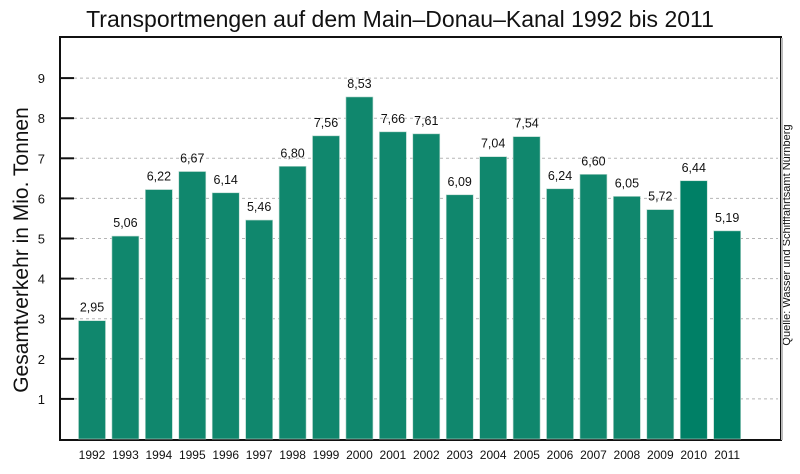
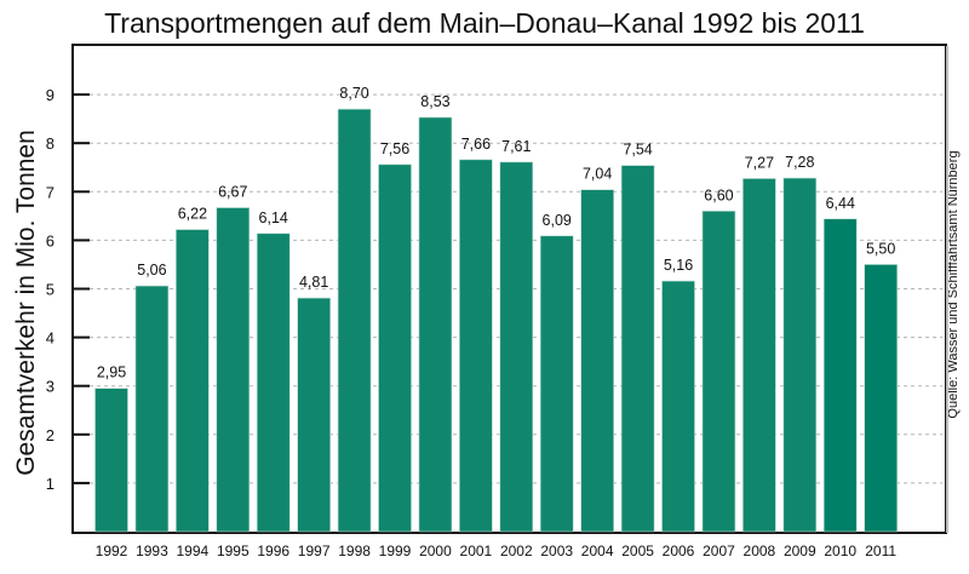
1997: 5,46 -> 4,81
1998: 6,80 -> 8,70
2006: 6,24 -> 5,16
2008: 6,05 -> 7,27
2009: 5,72 -> 7,28
2011: 5,19 -> 5,50
